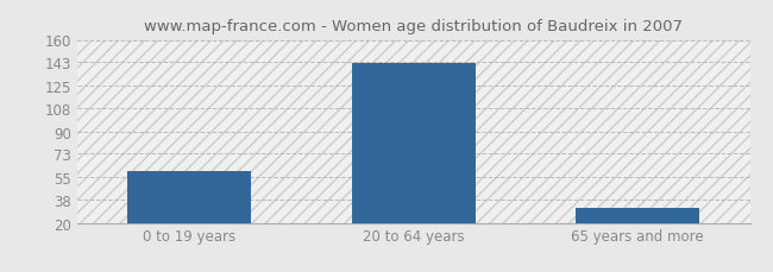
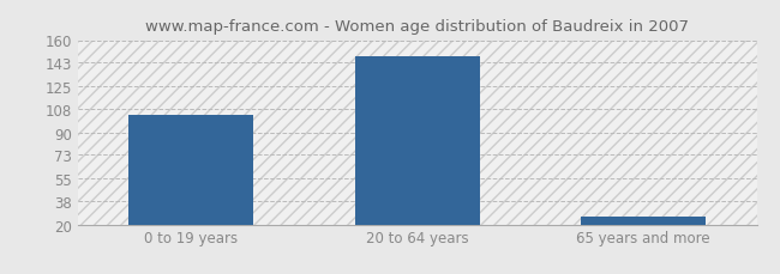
0 to 19 years: 60 -> 103
20 to 64 years: 142 -> 148
65 years and more: 31 -> 26
